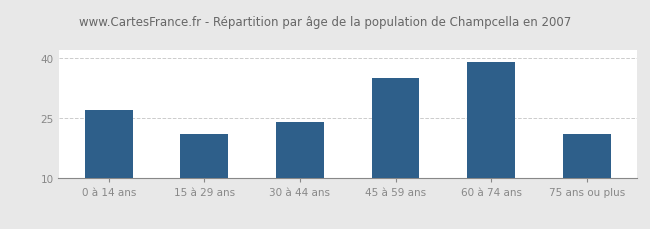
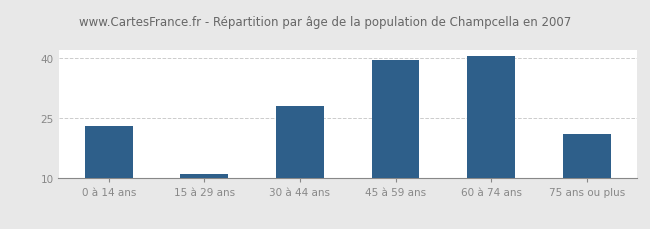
0 à 14 ans: 27.0 -> 23.0
15 à 29 ans: 21.0 -> 11.0
30 à 44 ans: 24.0 -> 28.0
45 à 59 ans: 35.0 -> 39.5
60 à 74 ans: 39.0 -> 40.5
